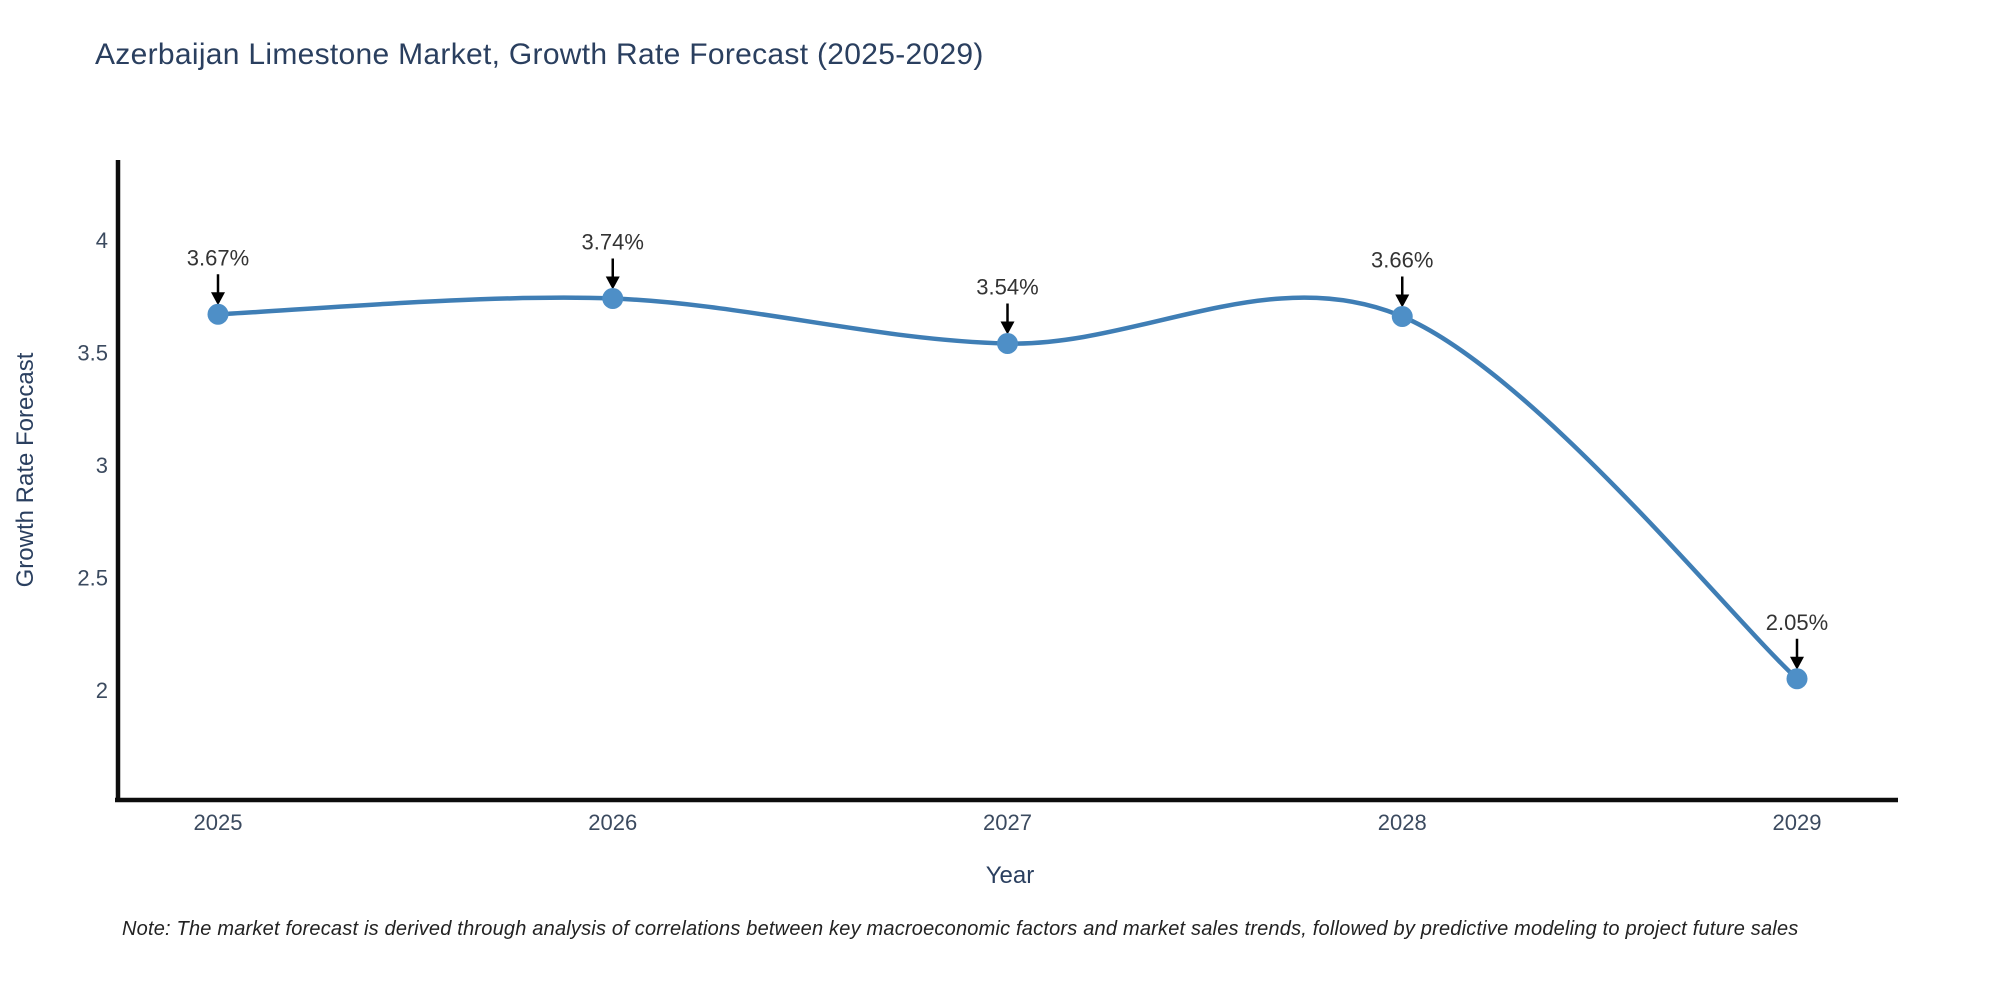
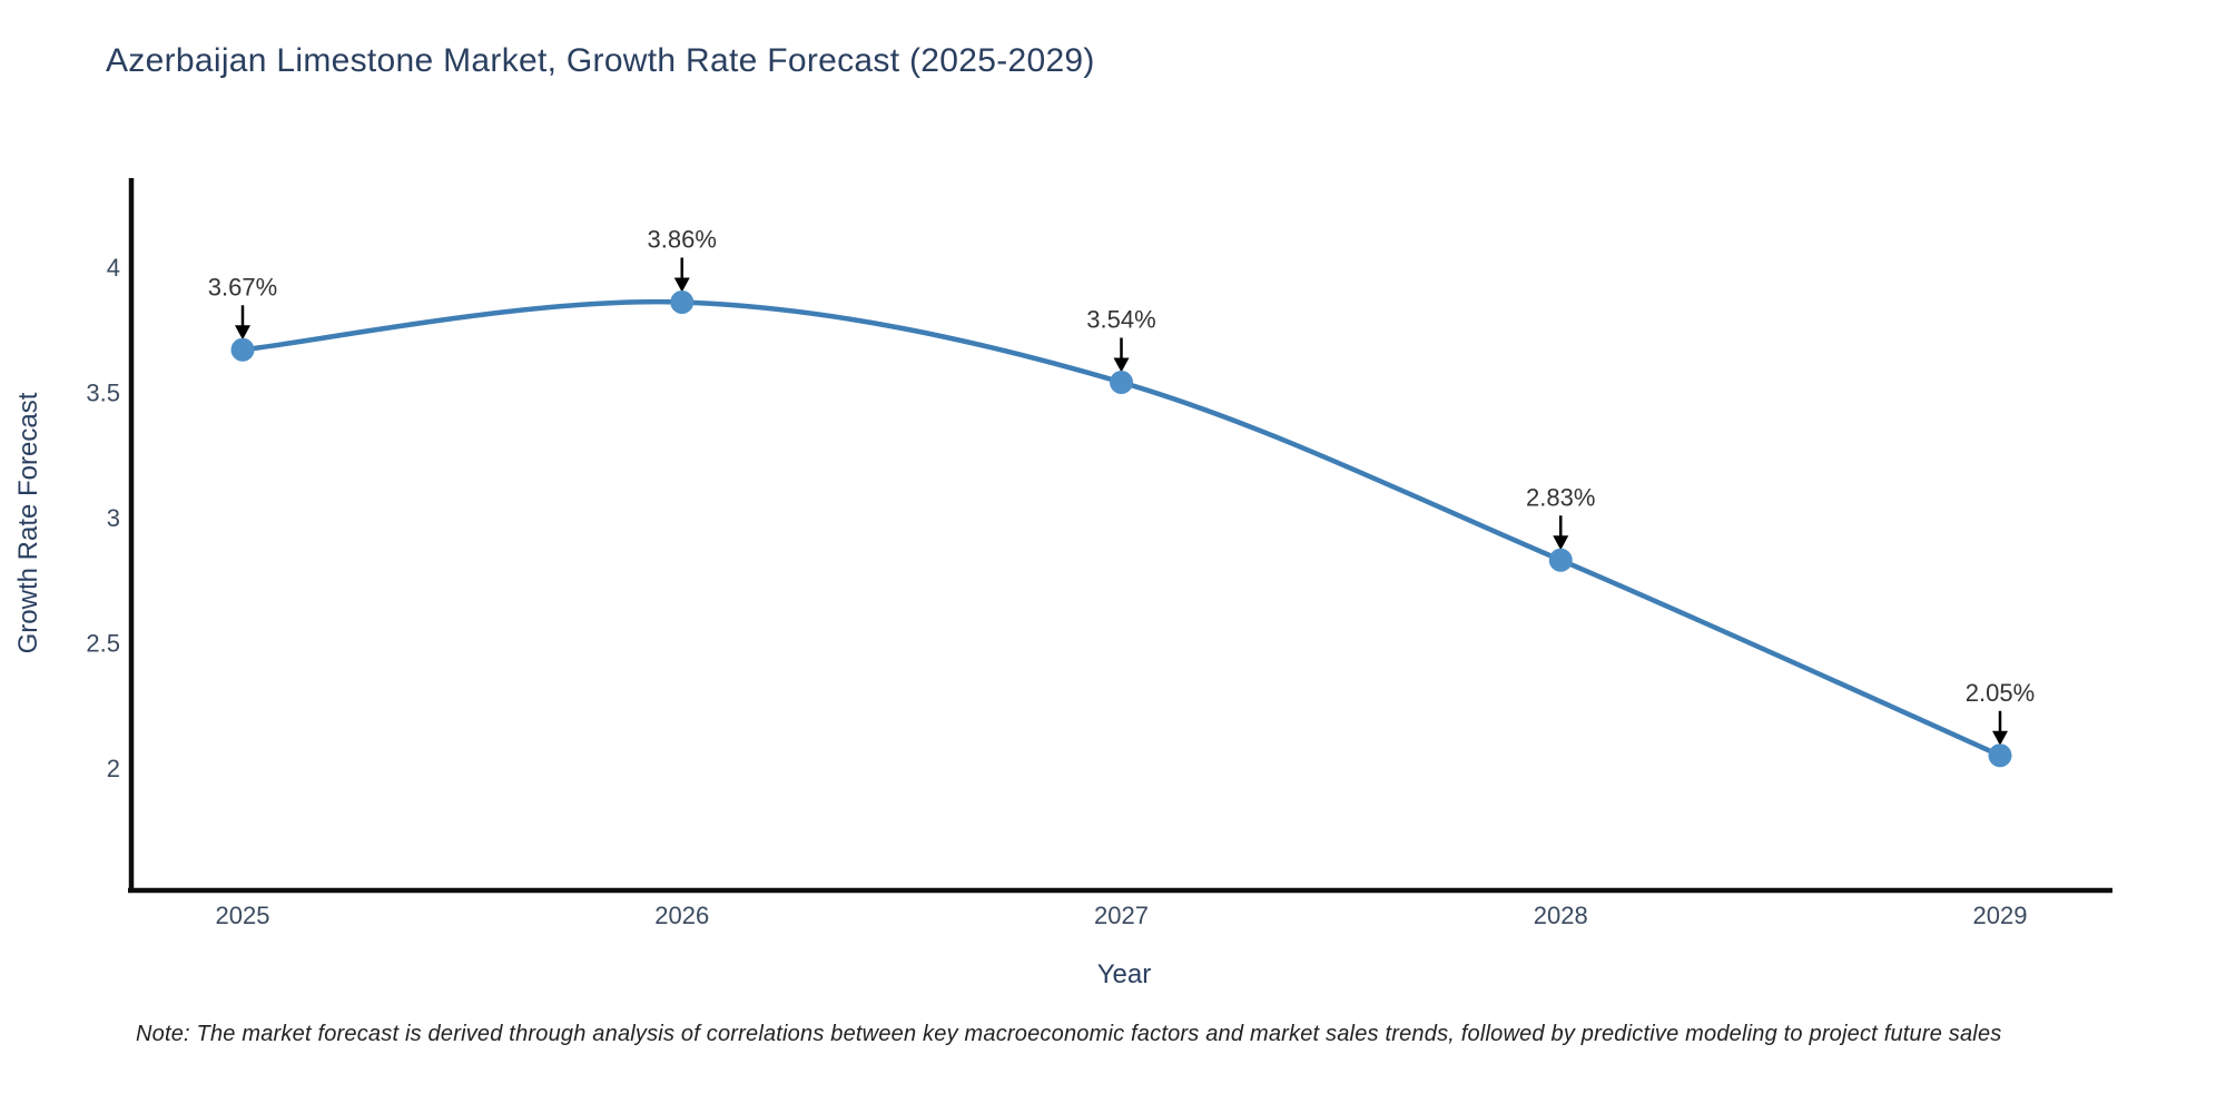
2026: 3.74% -> 3.86%
2028: 3.66% -> 2.83%
